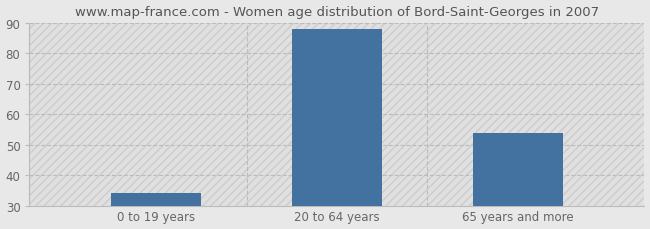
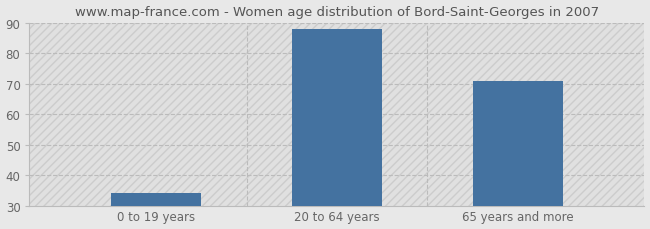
65 years and more: 54 -> 71
